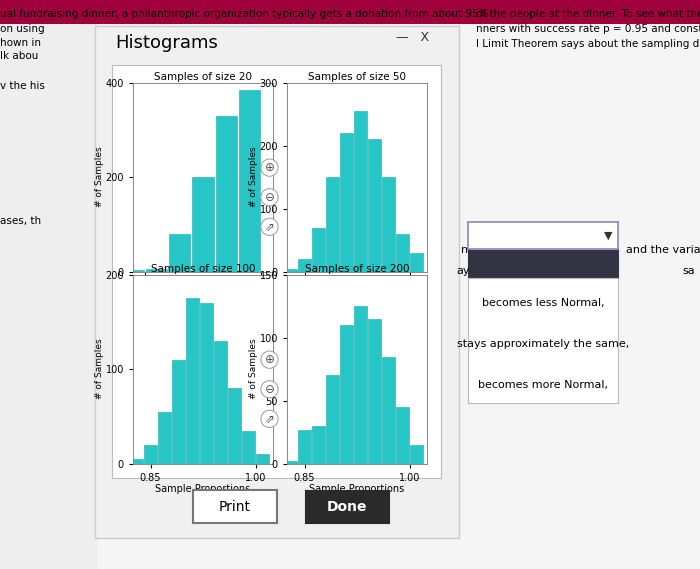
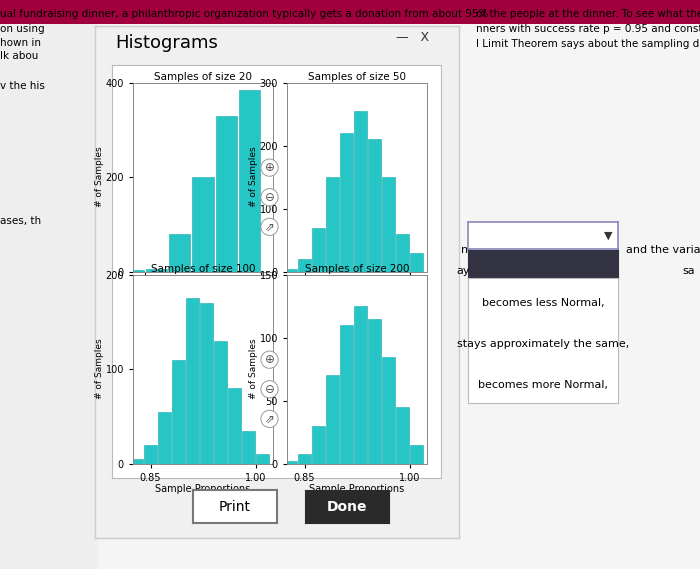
Samples of size 200/0.85: 27 -> 8
